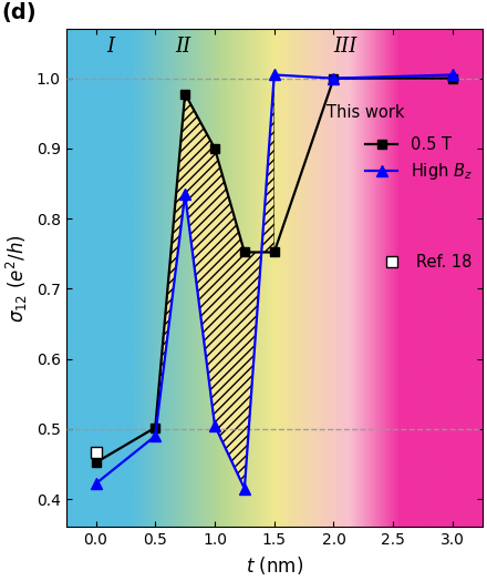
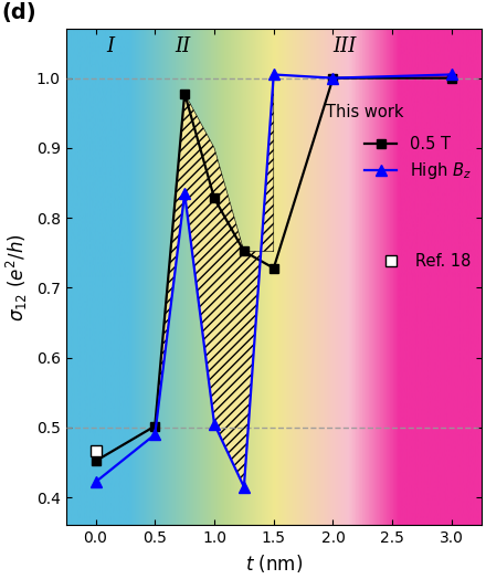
Ref. 18/1.0: 0.900 -> 0.828
Ref. 18/1.5: 0.752 -> 0.728
